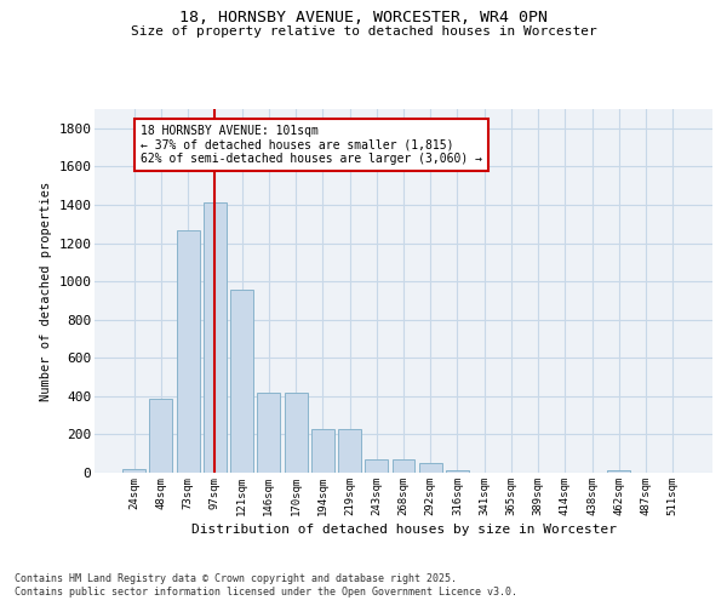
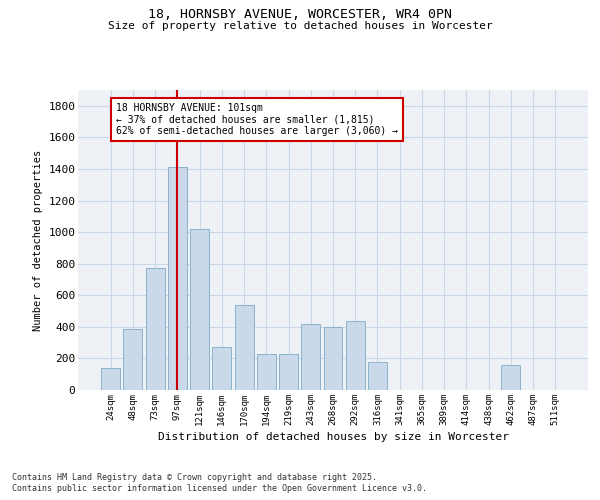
24sqm: 20 -> 140
73sqm: 1260 -> 770
121sqm: 960 -> 1020
146sqm: 420 -> 270
170sqm: 420 -> 540
243sqm: 70 -> 420
268sqm: 70 -> 400
292sqm: 50 -> 440
316sqm: 20 -> 180
462sqm: 10 -> 160
